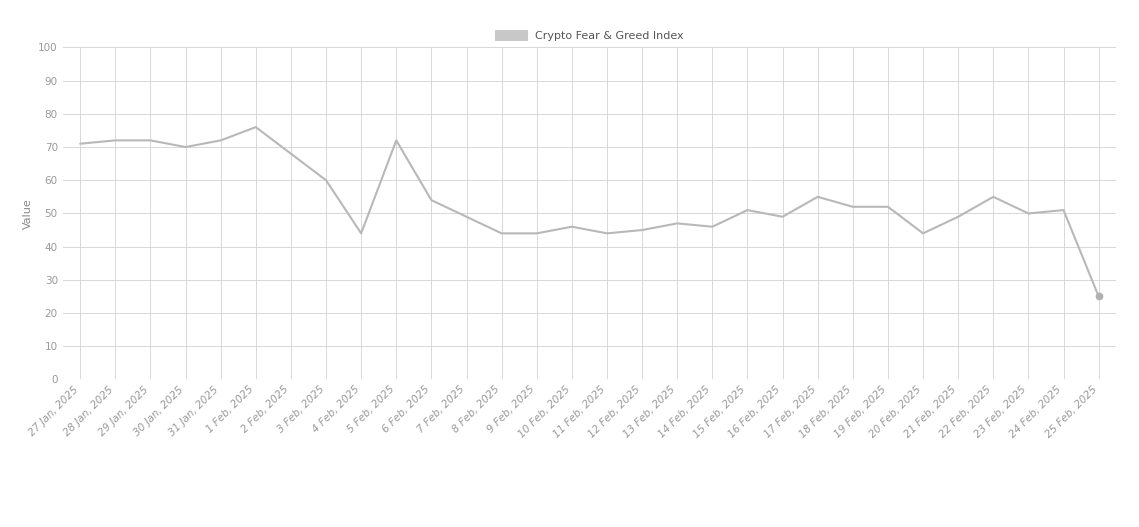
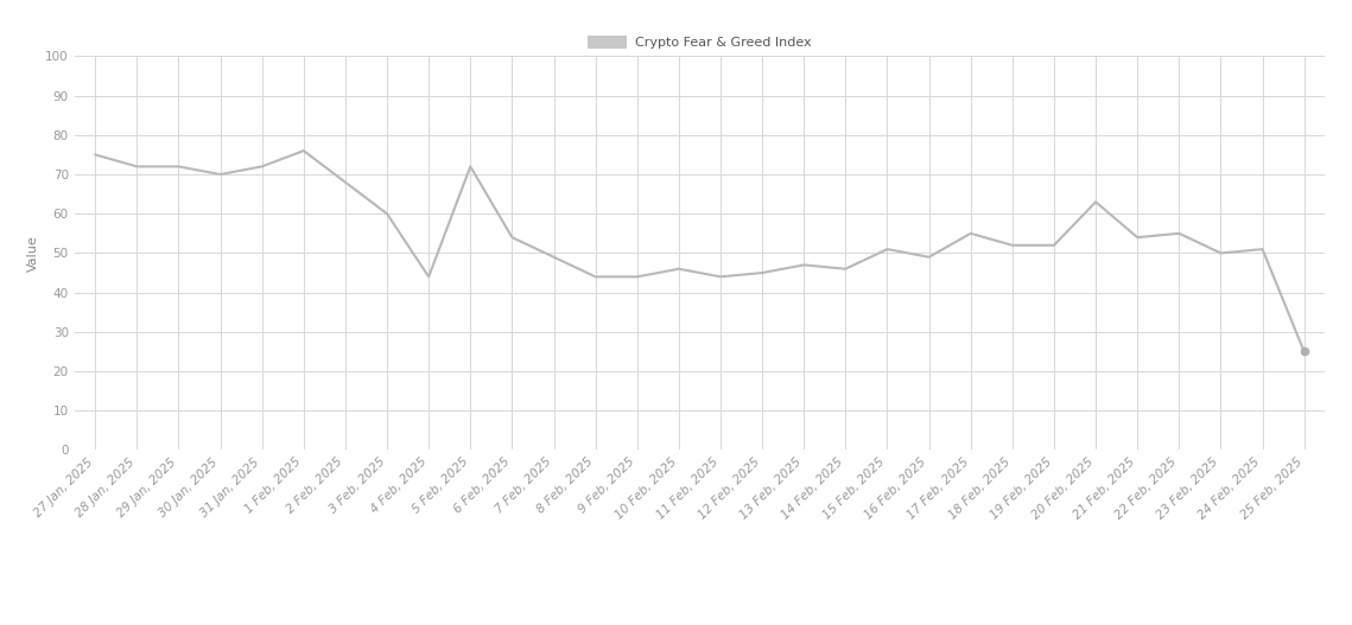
27 Jan, 2025: 71 -> 75
20 Feb, 2025: 44 -> 63
21 Feb, 2025: 49 -> 54
